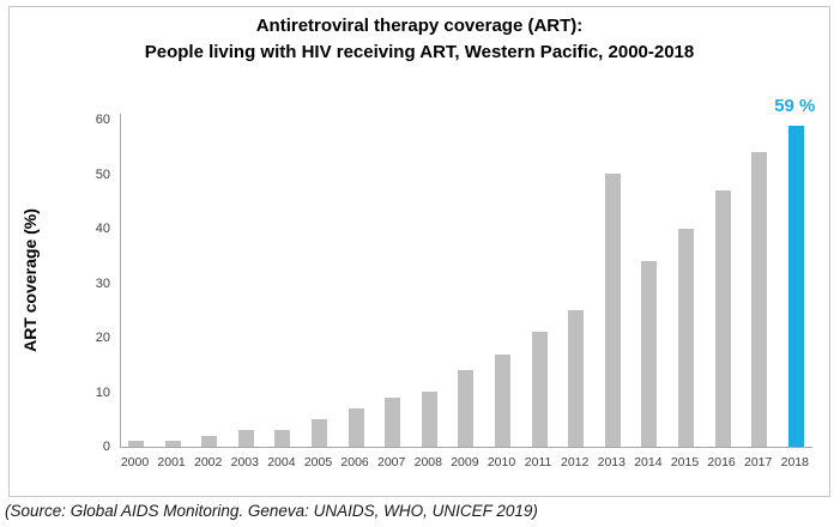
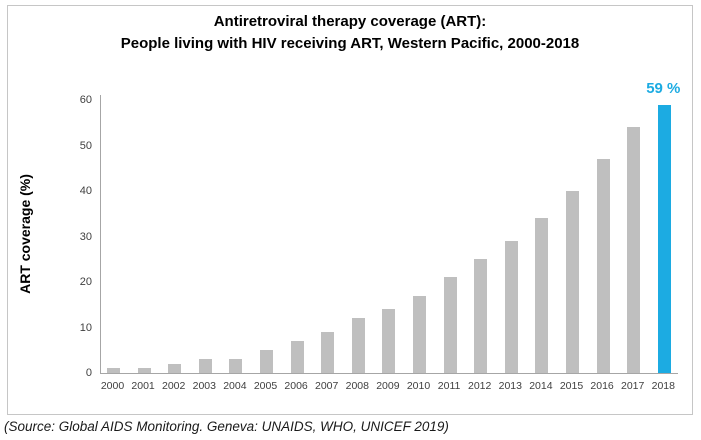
2008: 10 -> 12
2013: 50 -> 29
